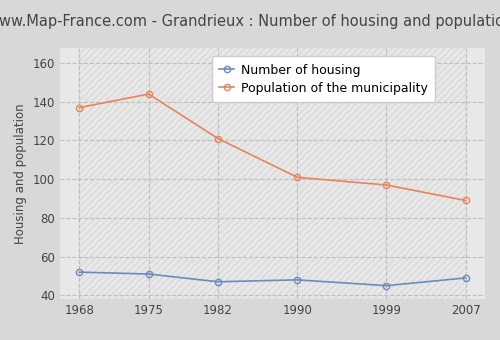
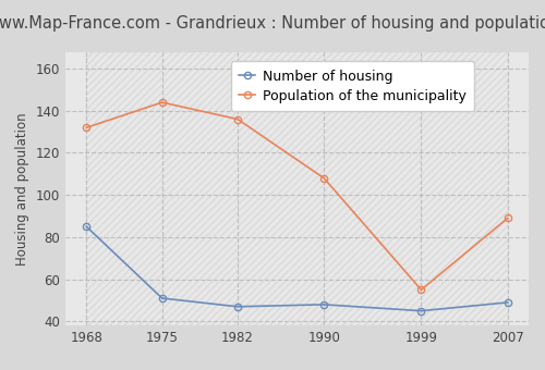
Number of housing/1968: 52 -> 85
Population of the municipality/1968: 137 -> 132
Population of the municipality/1982: 121 -> 136
Population of the municipality/1990: 101 -> 108
Population of the municipality/1999: 97 -> 55
